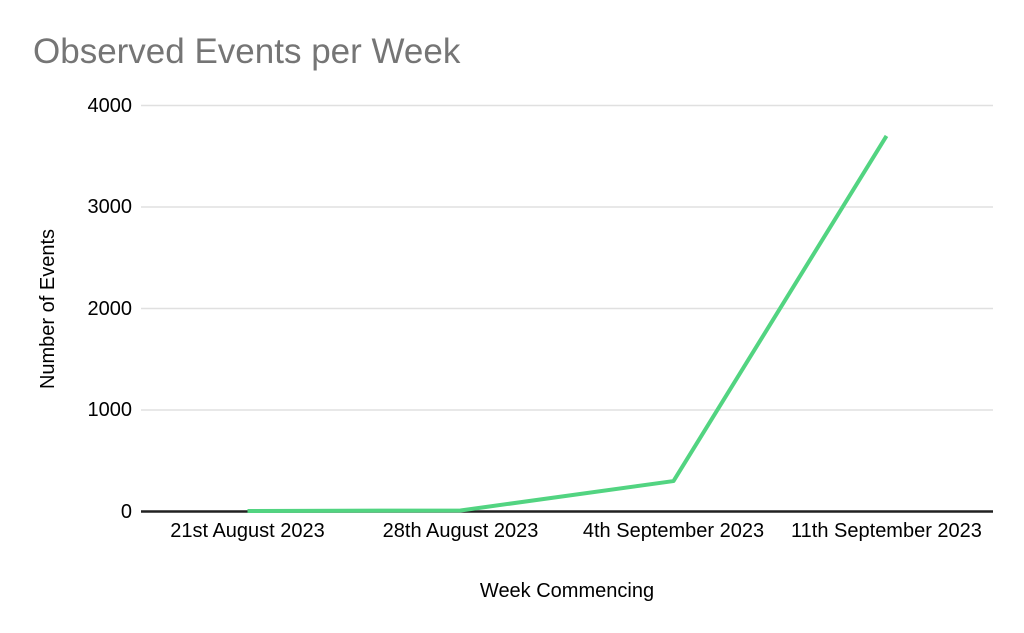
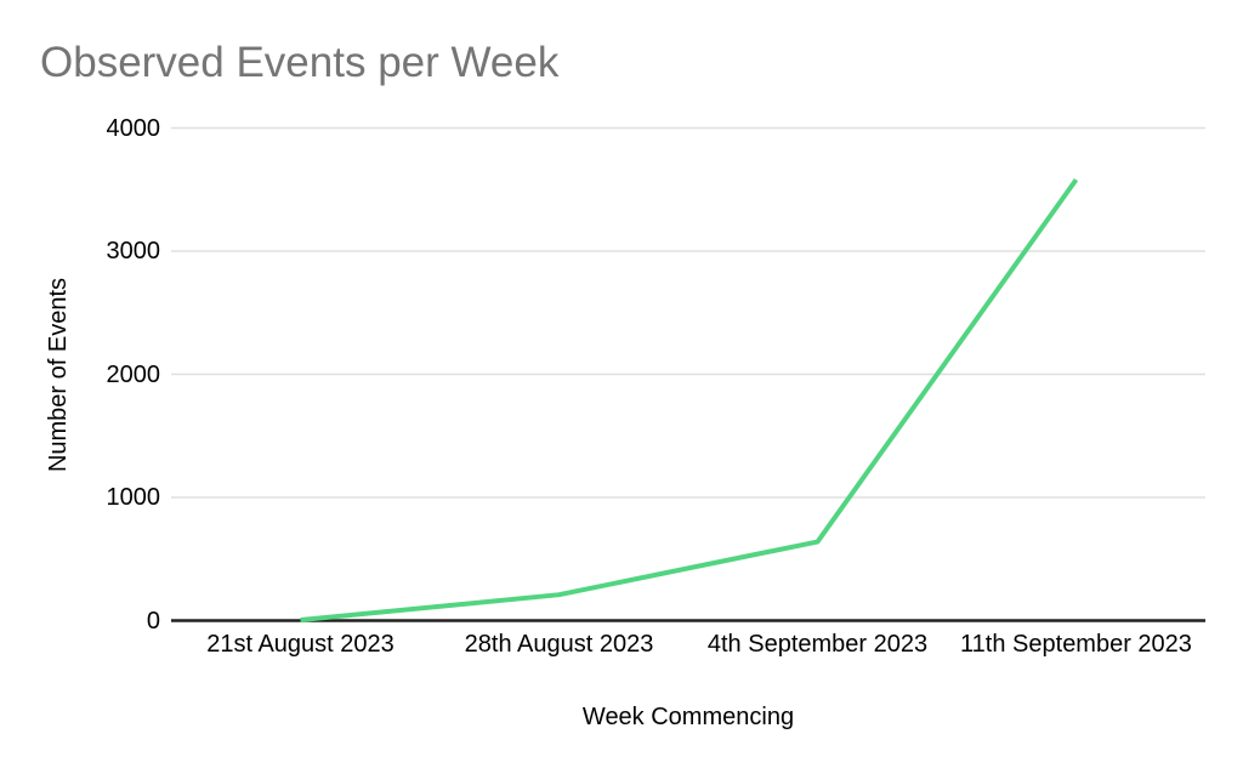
28th August 2023: 10 -> 210
4th September 2023: 300 -> 640
11th September 2023: 3700 -> 3580
